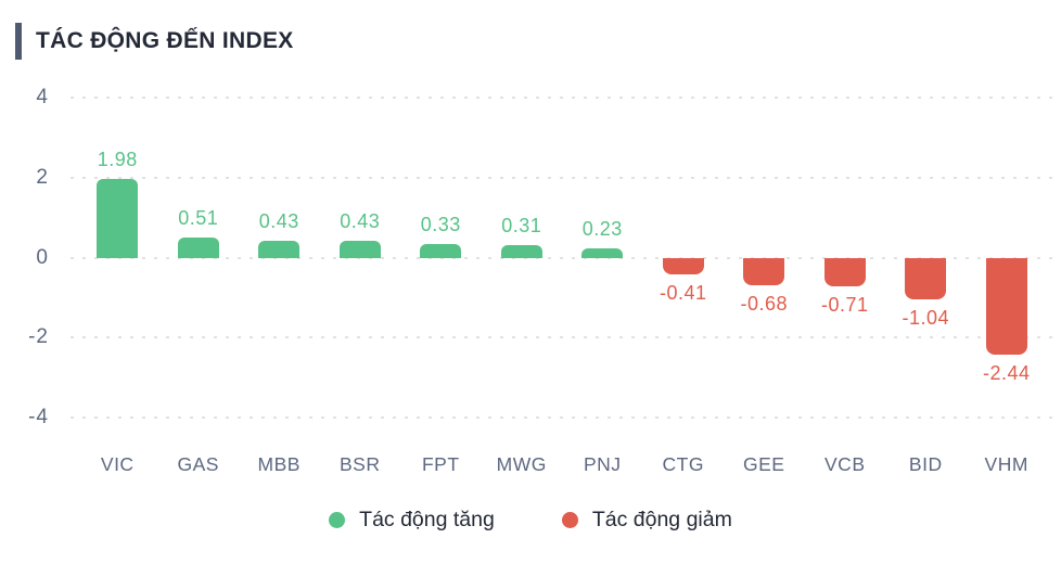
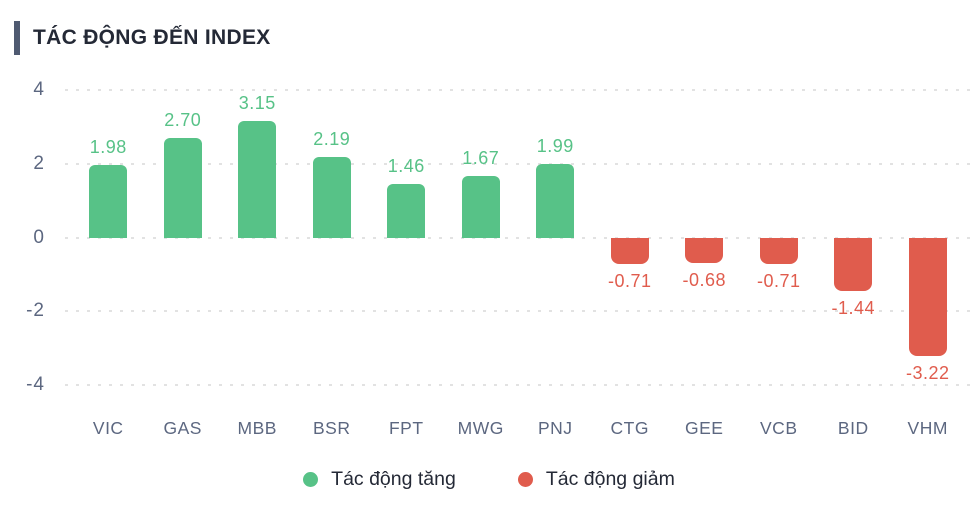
GAS: 0.51 -> 2.70
MBB: 0.43 -> 3.15
BSR: 0.43 -> 2.19
FPT: 0.33 -> 1.46
MWG: 0.31 -> 1.67
PNJ: 0.23 -> 1.99
CTG: -0.41 -> -0.71
BID: -1.04 -> -1.44
VHM: -2.44 -> -3.22
